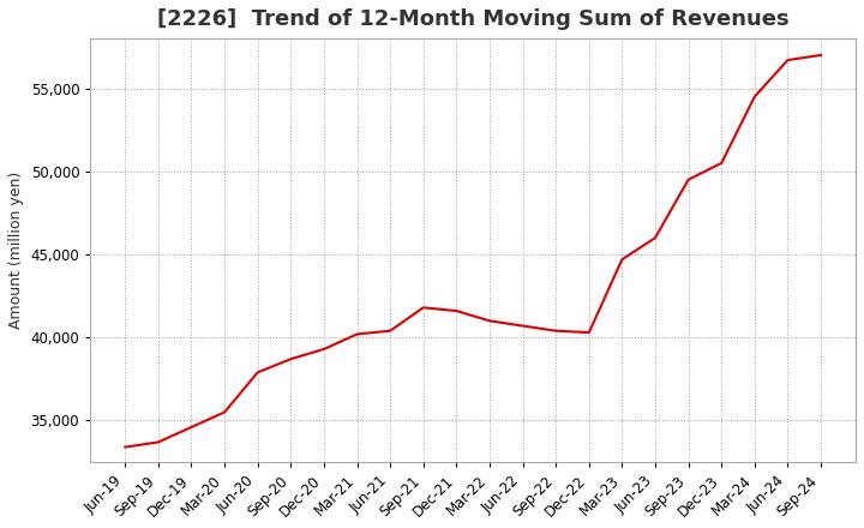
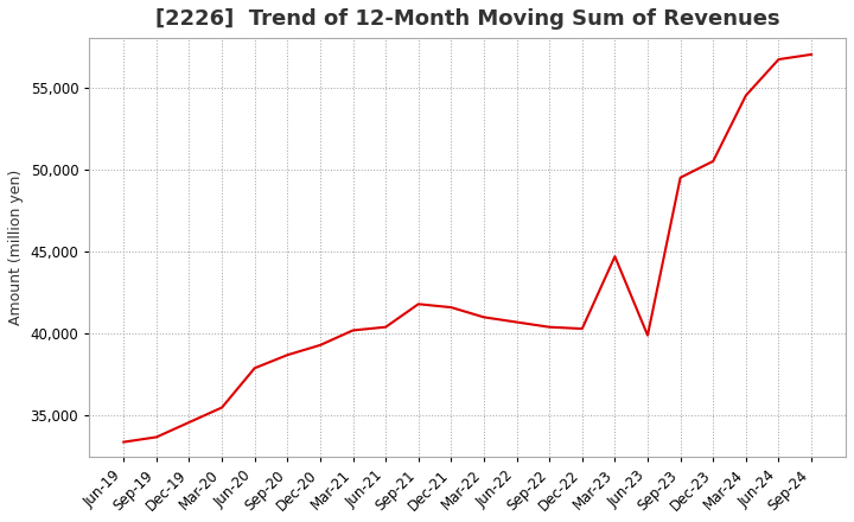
Jun-23: 46,000 -> 39,900
